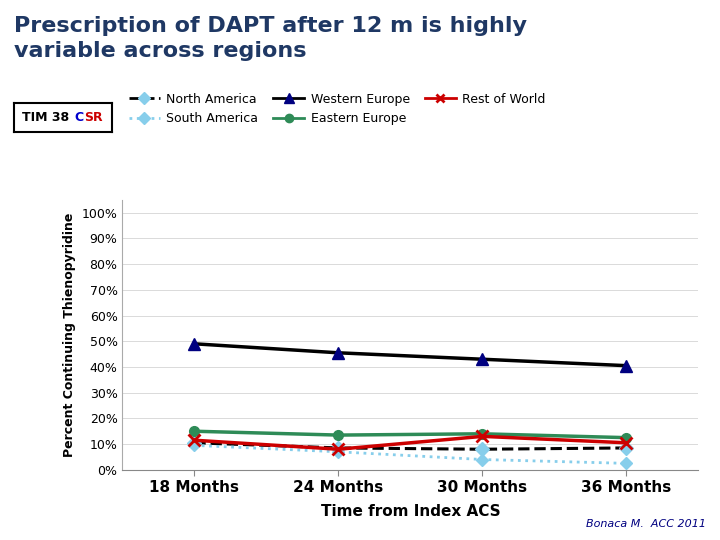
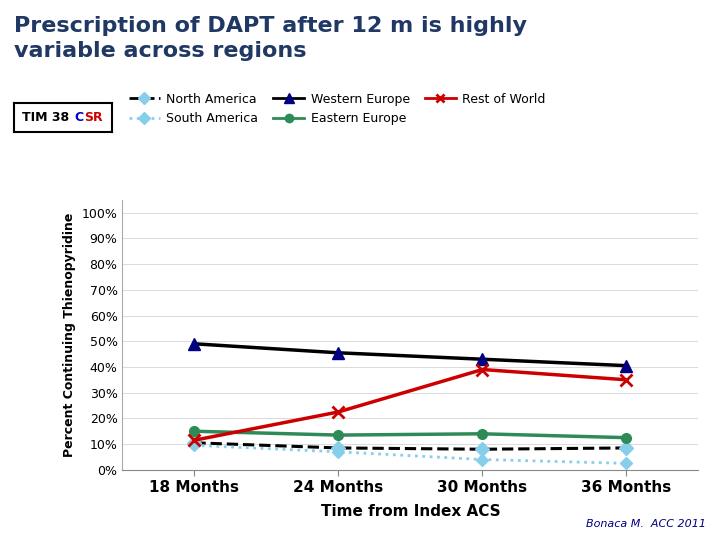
Rest of World/24 Months: 8.0% -> 22.5%
Rest of World/30 Months: 13.0% -> 39.0%
Rest of World/36 Months: 10.5% -> 35.0%
